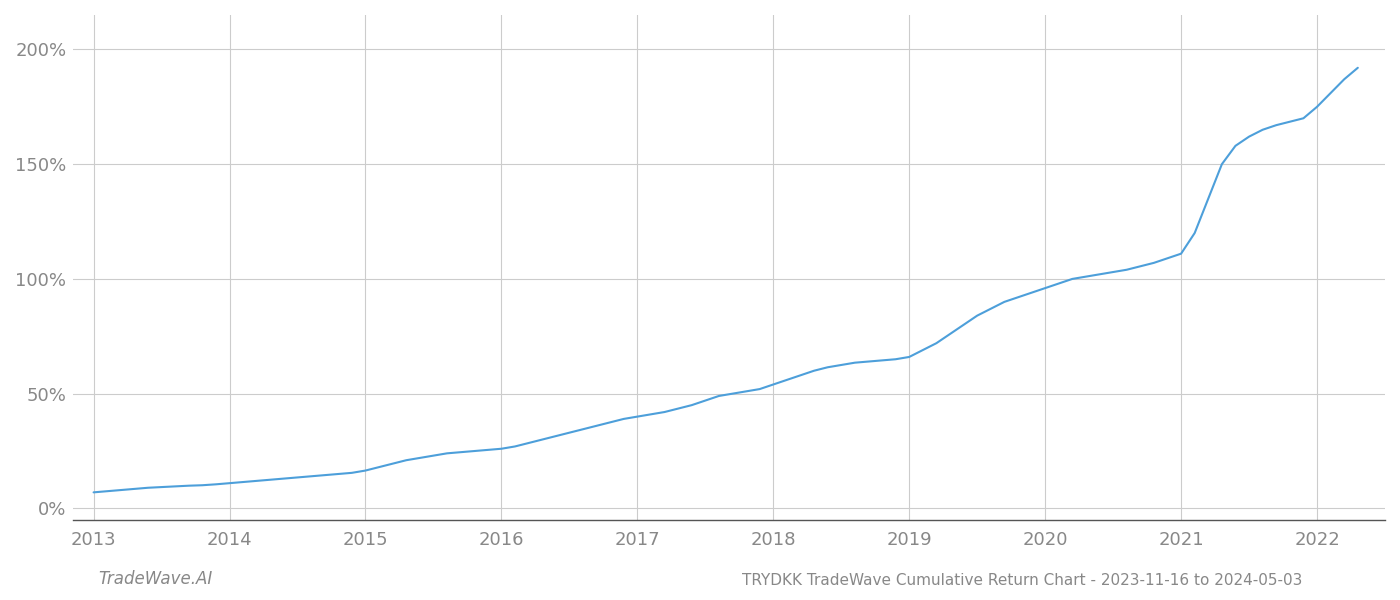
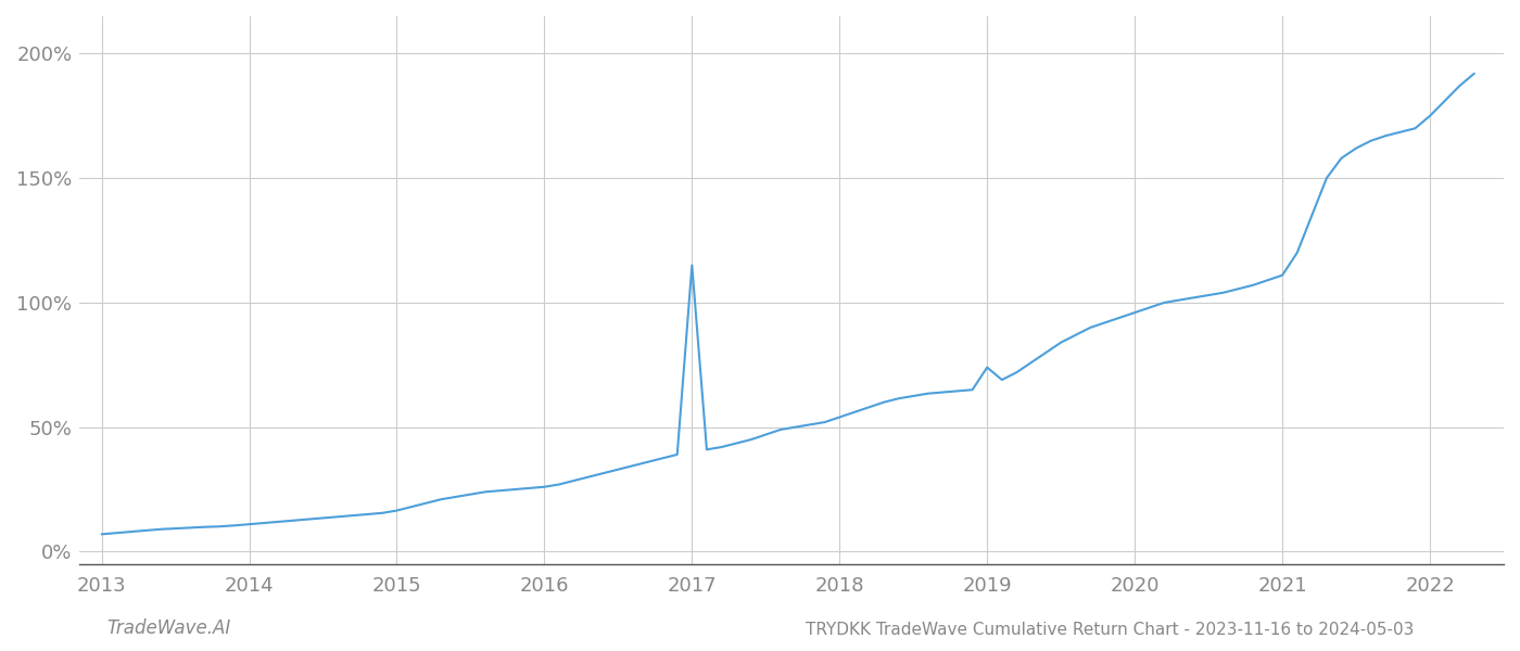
2017: 40.0% -> 115.0%
2019: 66.0% -> 74.0%
